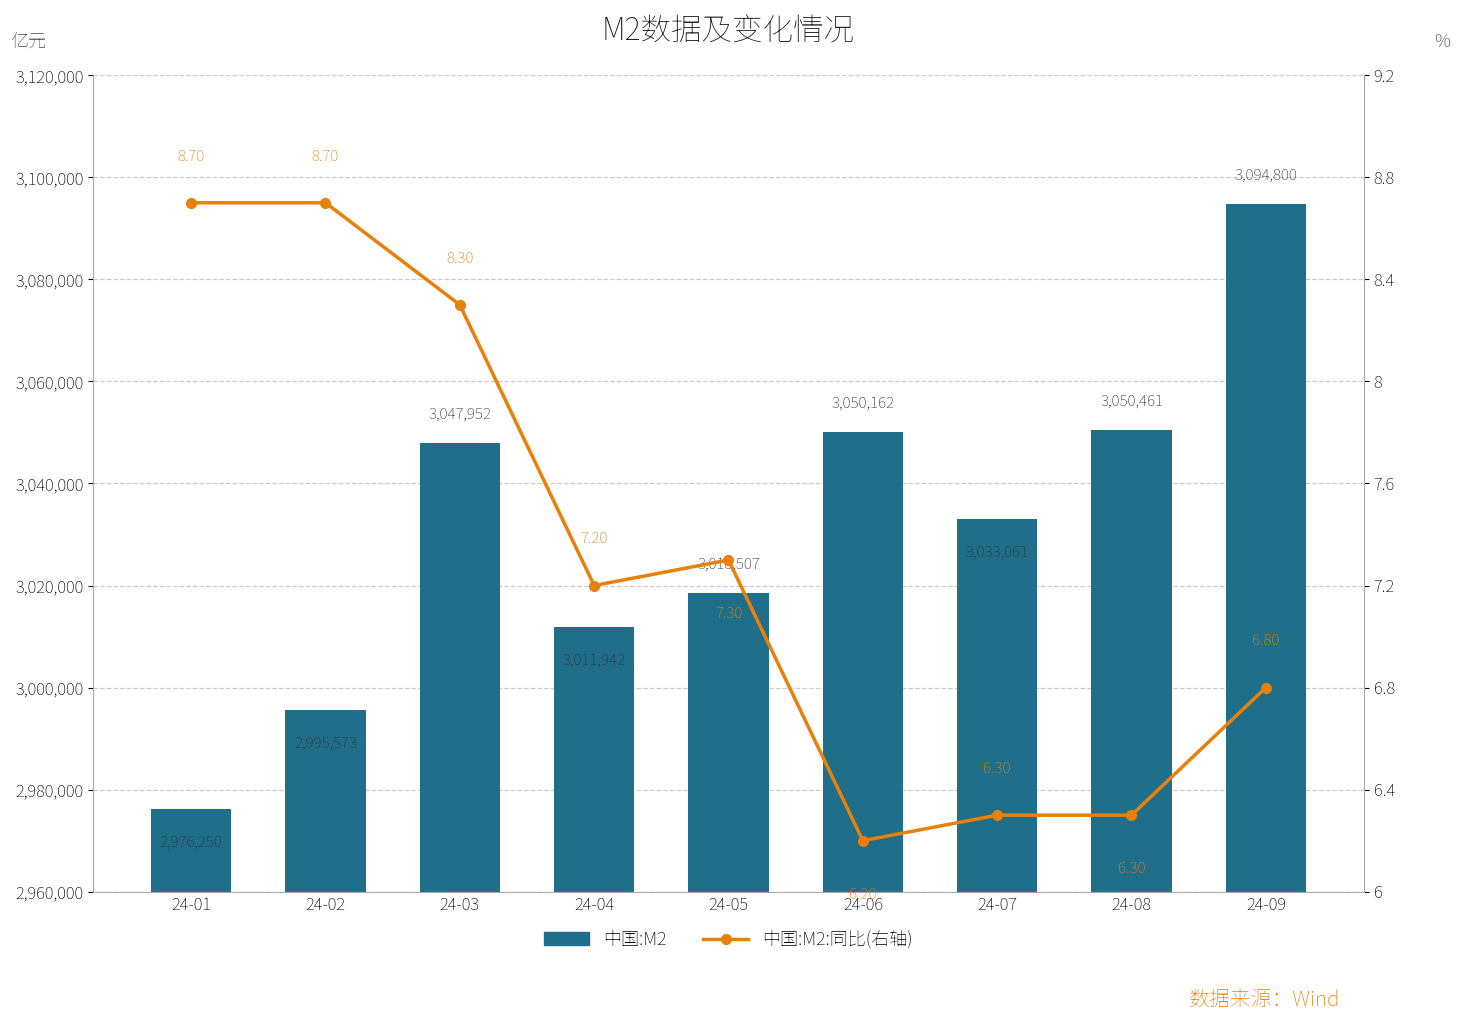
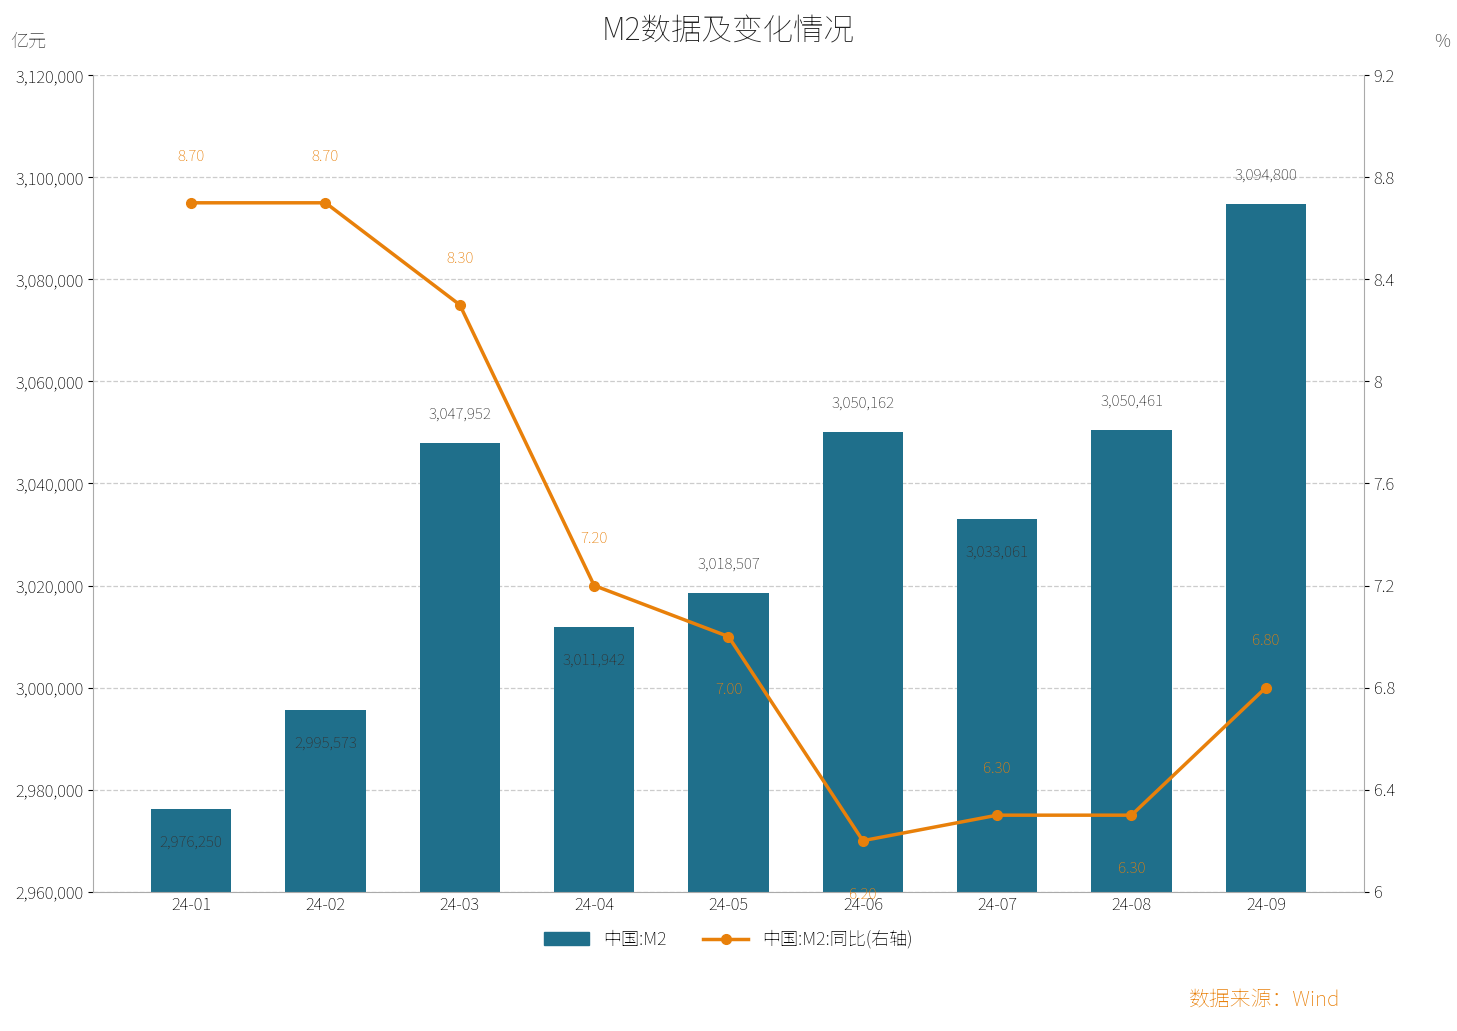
中国:M2:同比(右轴)/24-05: 7.30 -> 7.00
